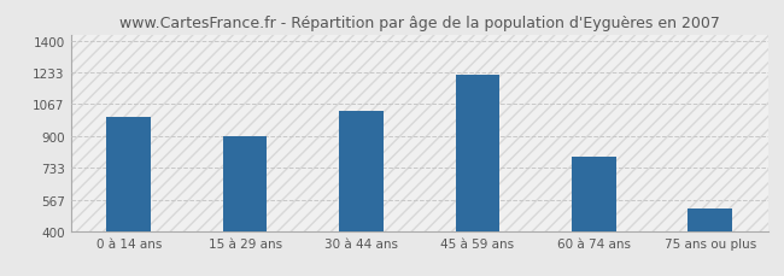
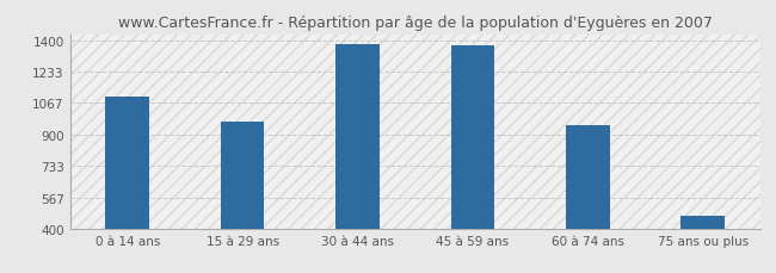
0 à 14 ans: 1000 -> 1100
15 à 29 ans: 900 -> 970
30 à 44 ans: 1030 -> 1380
45 à 59 ans: 1220 -> 1370
60 à 74 ans: 790 -> 950
75 ans ou plus: 520 -> 470
